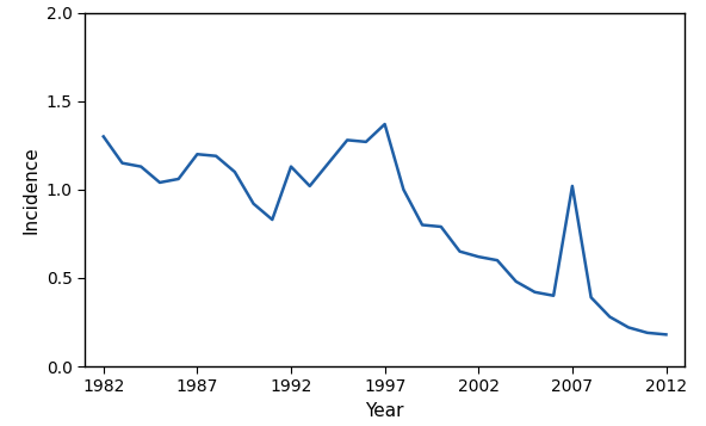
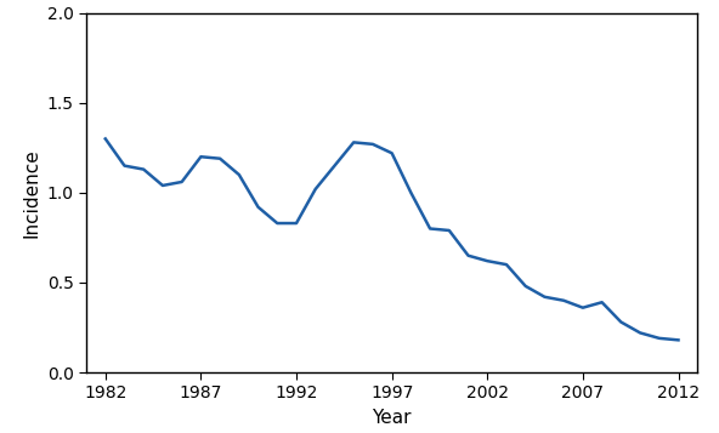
1992: 1.13 -> 0.83
1997: 1.37 -> 1.22
2007: 1.02 -> 0.36
